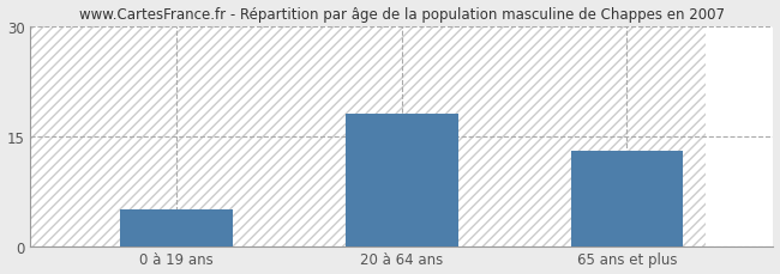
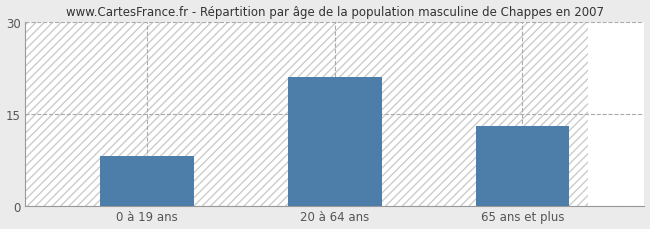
0 à 19 ans: 5 -> 8
20 à 64 ans: 18 -> 21
